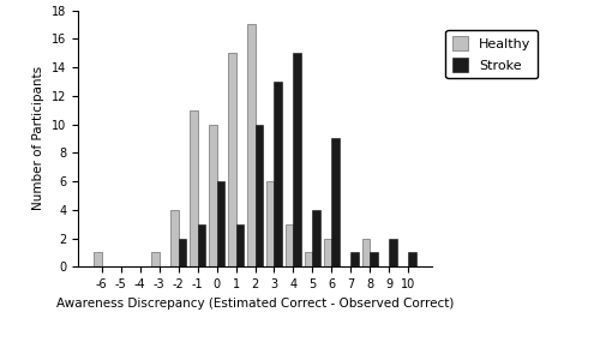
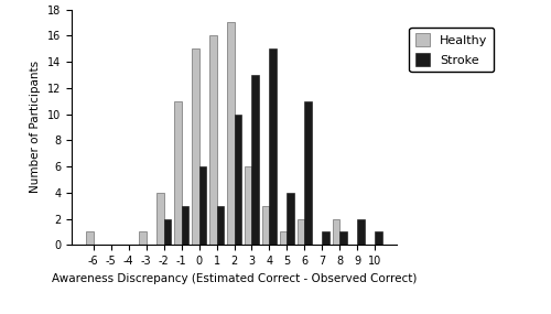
Healthy/0: 10 -> 15
Healthy/1: 15 -> 16
Stroke/6: 9 -> 11
